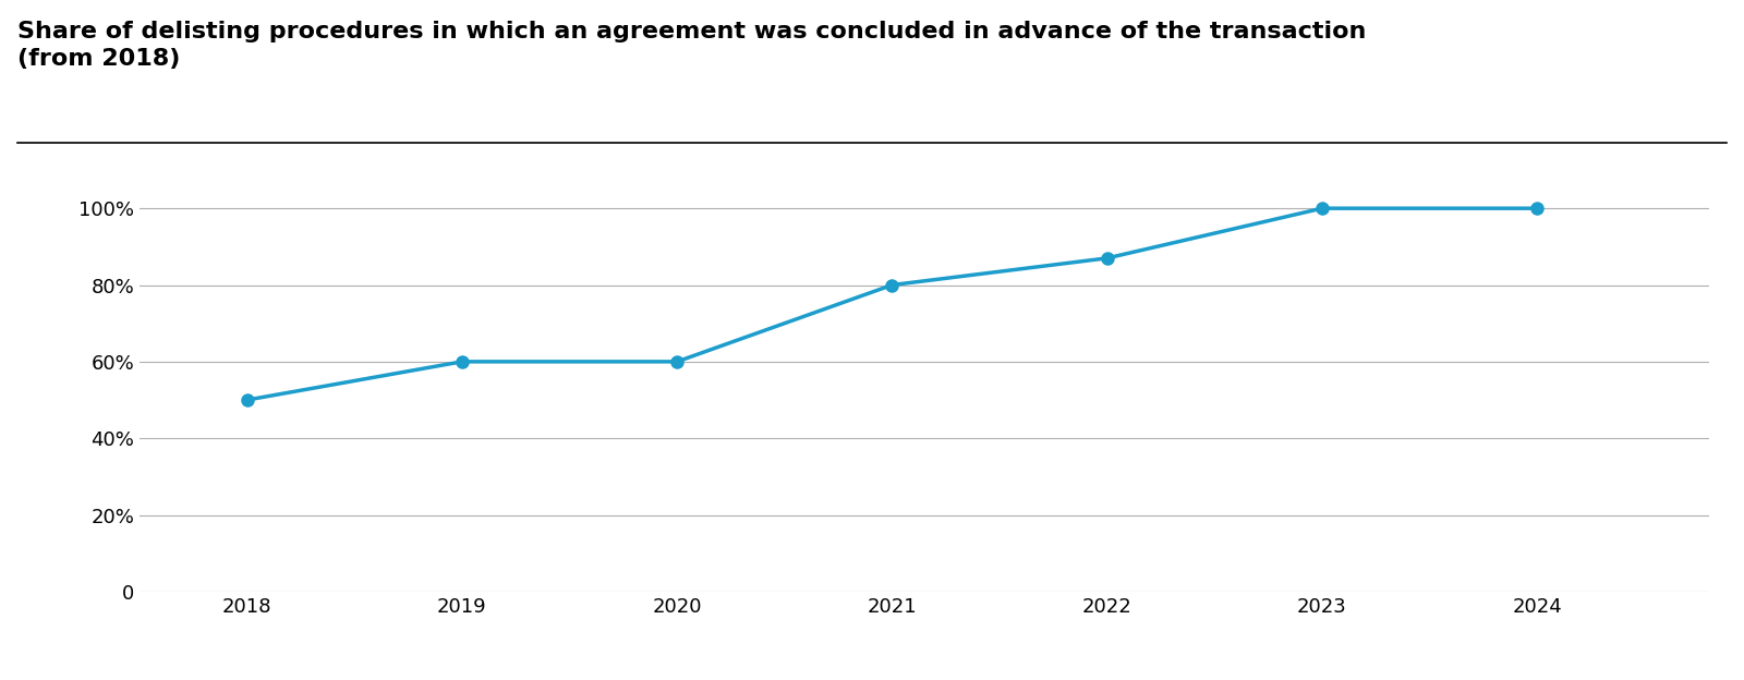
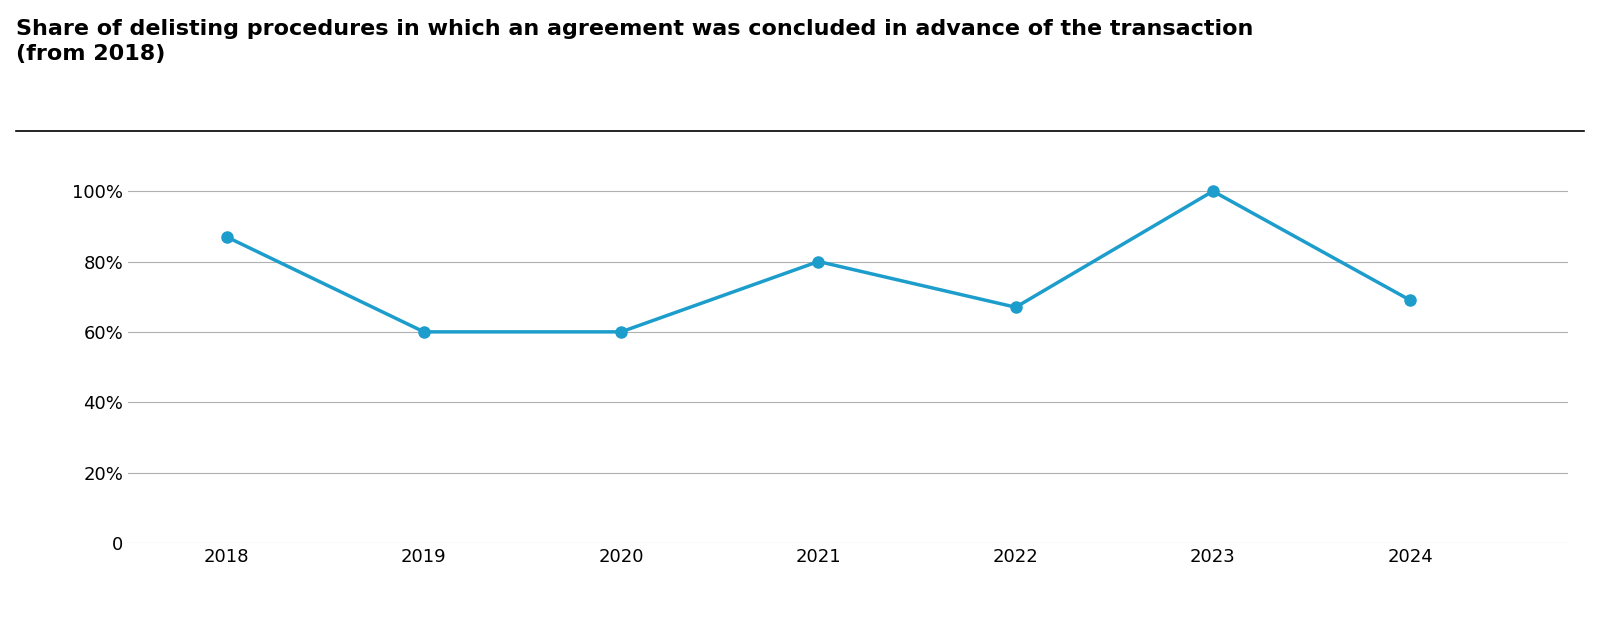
2018: 50% -> 87%
2022: 87% -> 67%
2024: 100% -> 69%
